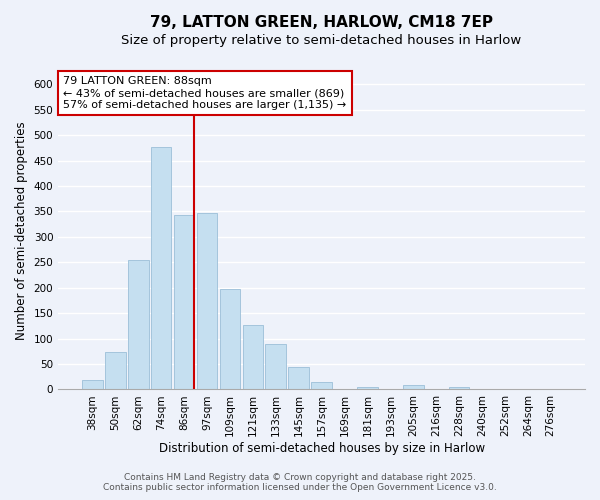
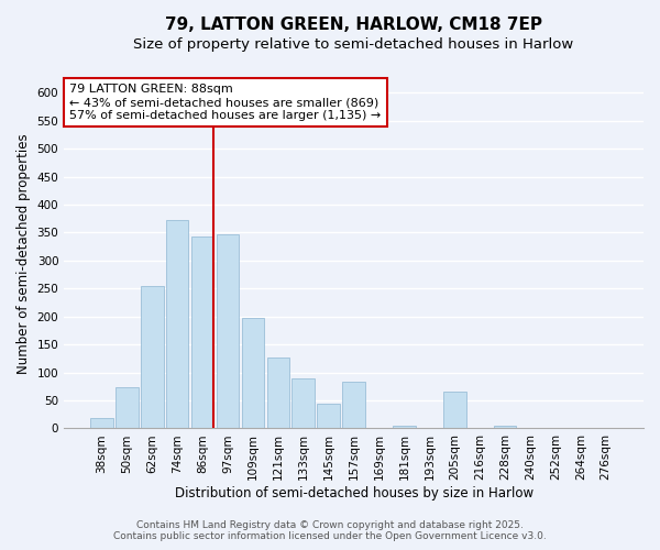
74sqm: 477 -> 372
157sqm: 15 -> 84
205sqm: 8 -> 66
